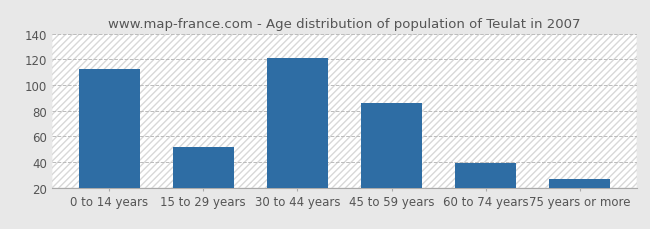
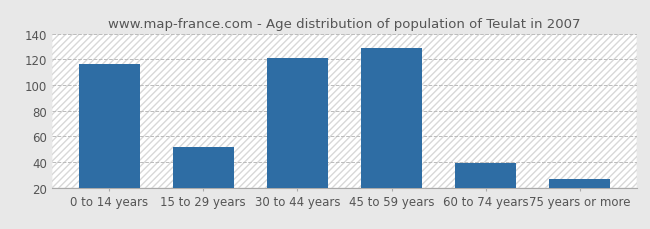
0 to 14 years: 112 -> 116
45 to 59 years: 86 -> 129
